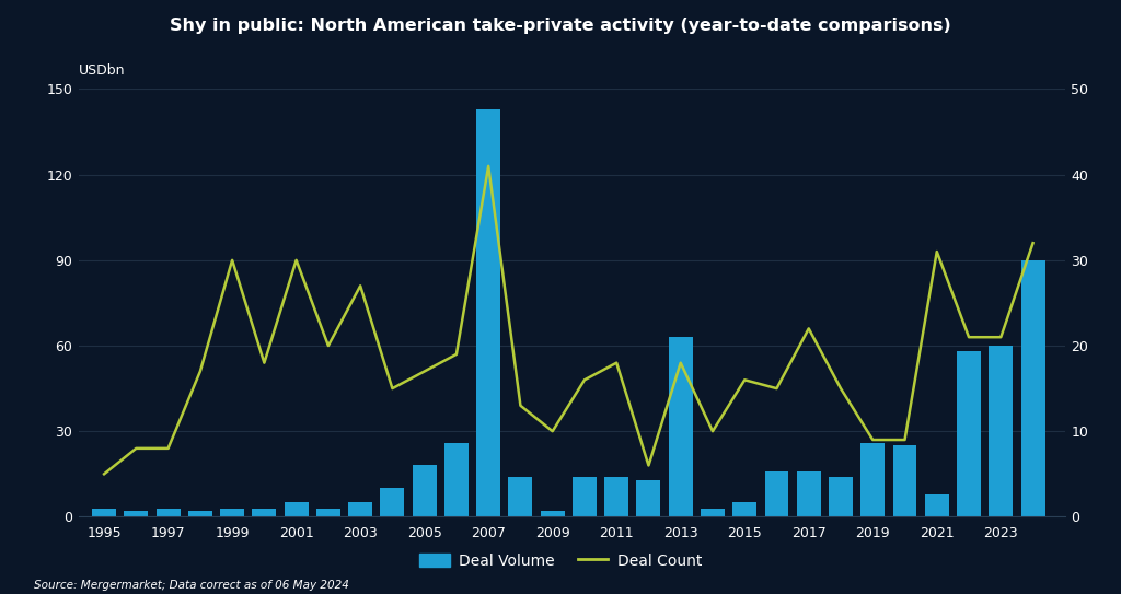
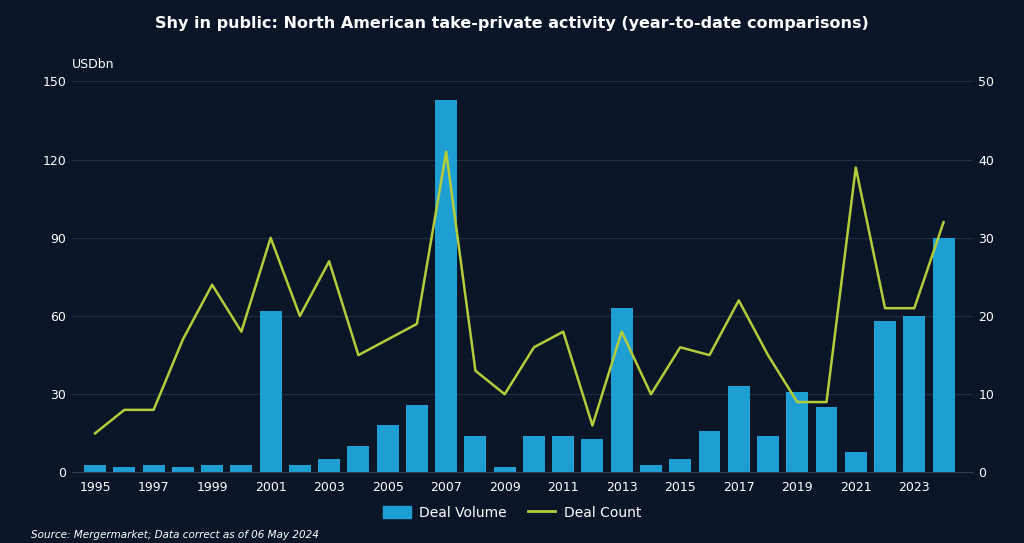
Deal Count/1999: 30 -> 24
Deal Volume/2001: 5 -> 62
Deal Volume/2017: 16 -> 33
Deal Volume/2019: 26 -> 31
Deal Count/2021: 31 -> 39
